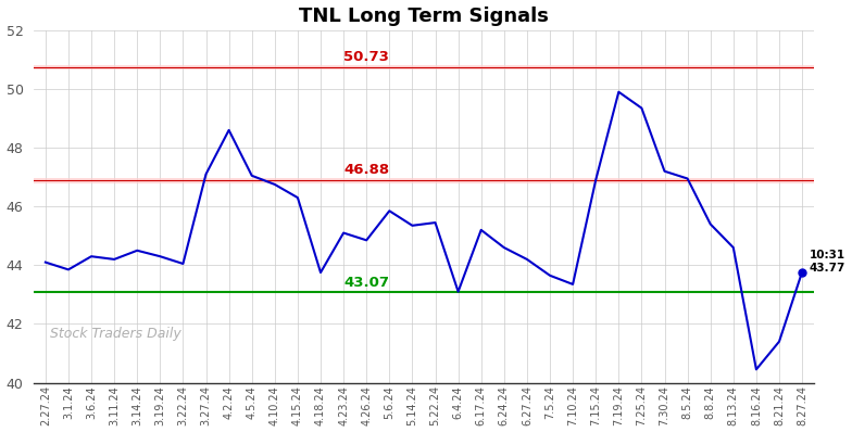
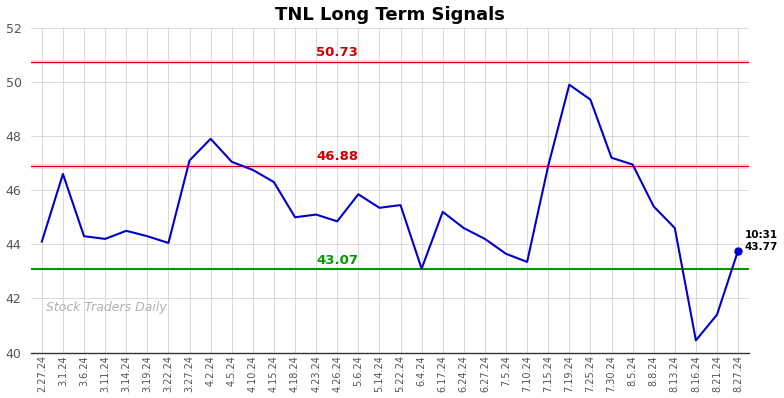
3.1.24: 43.85 -> 46.60
4.2.24: 48.60 -> 47.90
4.18.24: 43.75 -> 45.00
